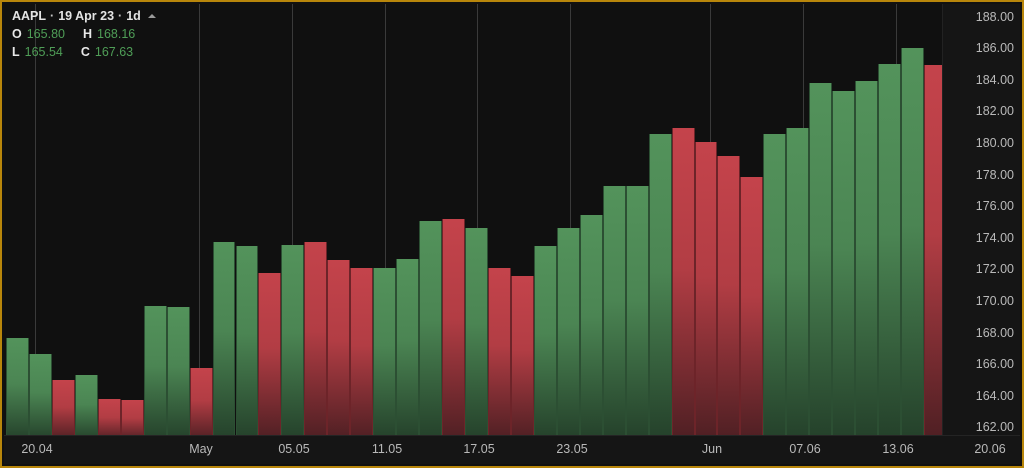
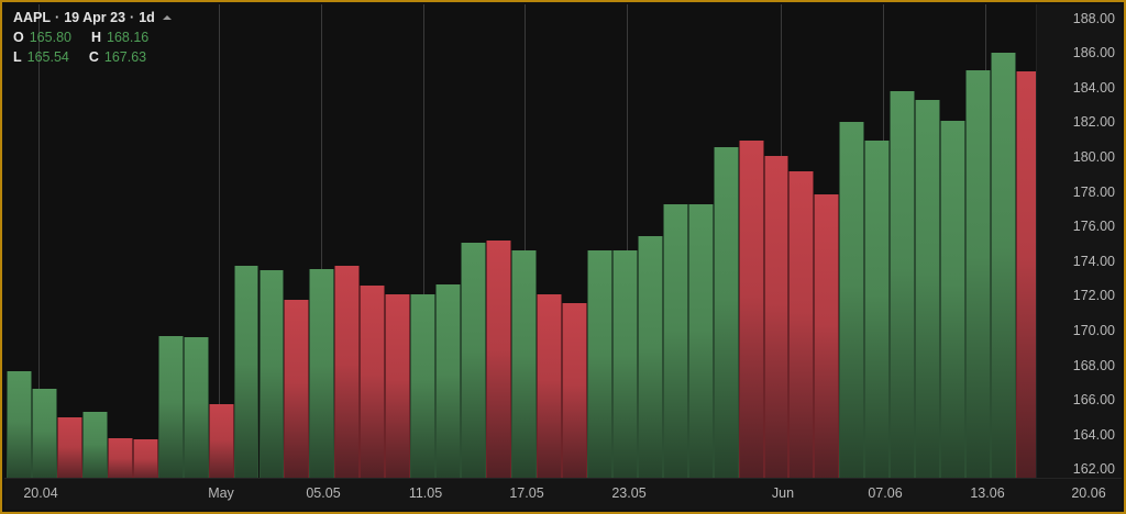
23.05: 173.5 -> 174.6
07.06: 180.6 -> 182.0
13.06: 183.9 -> 182.1
